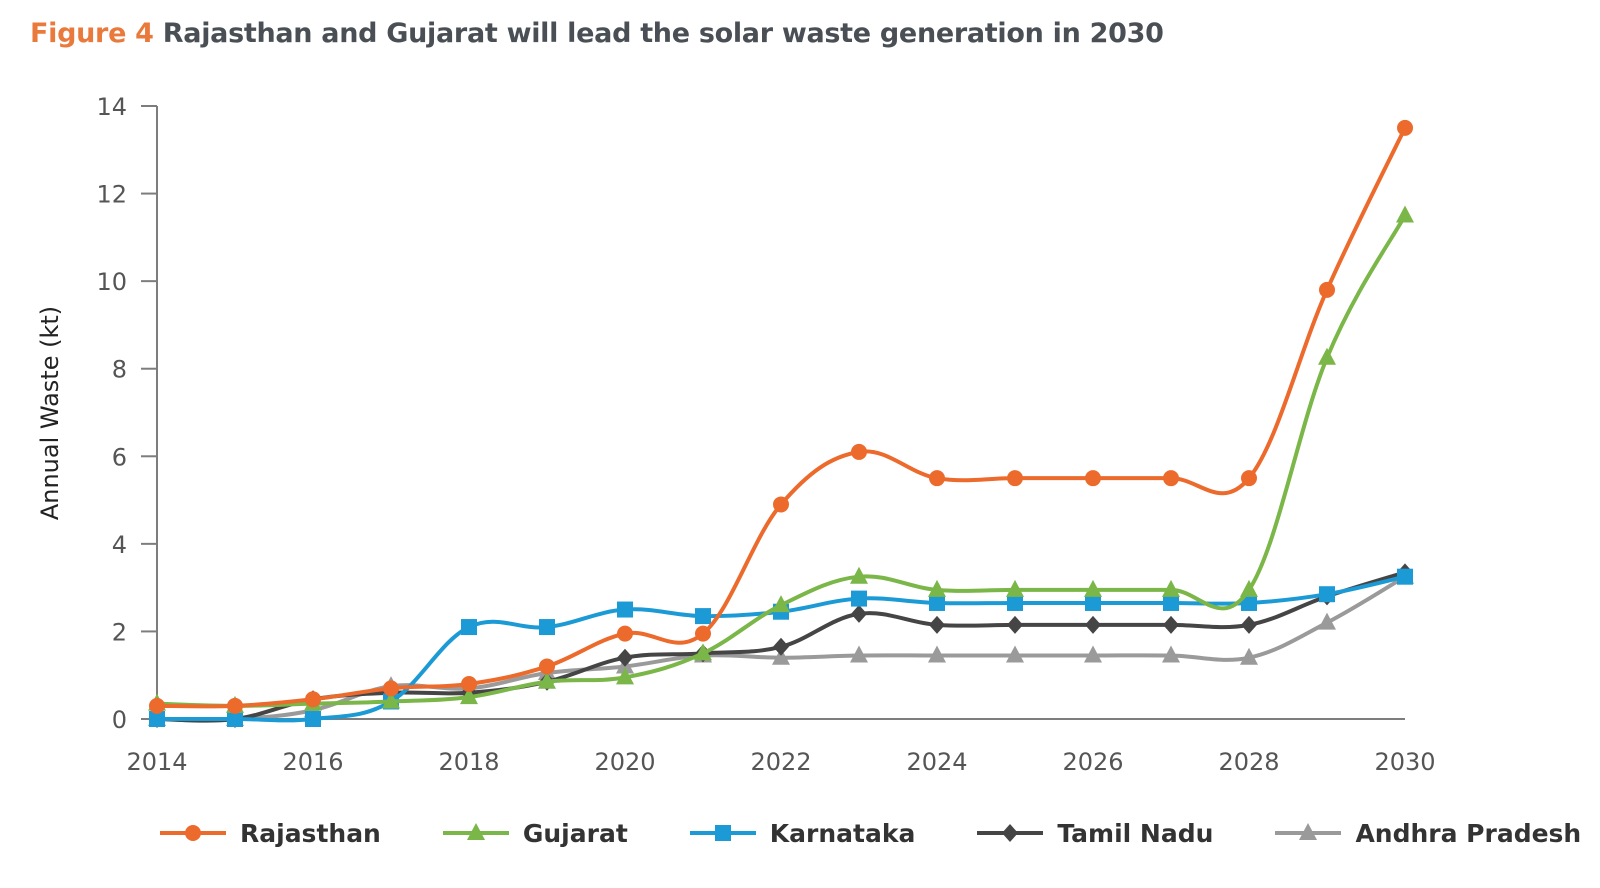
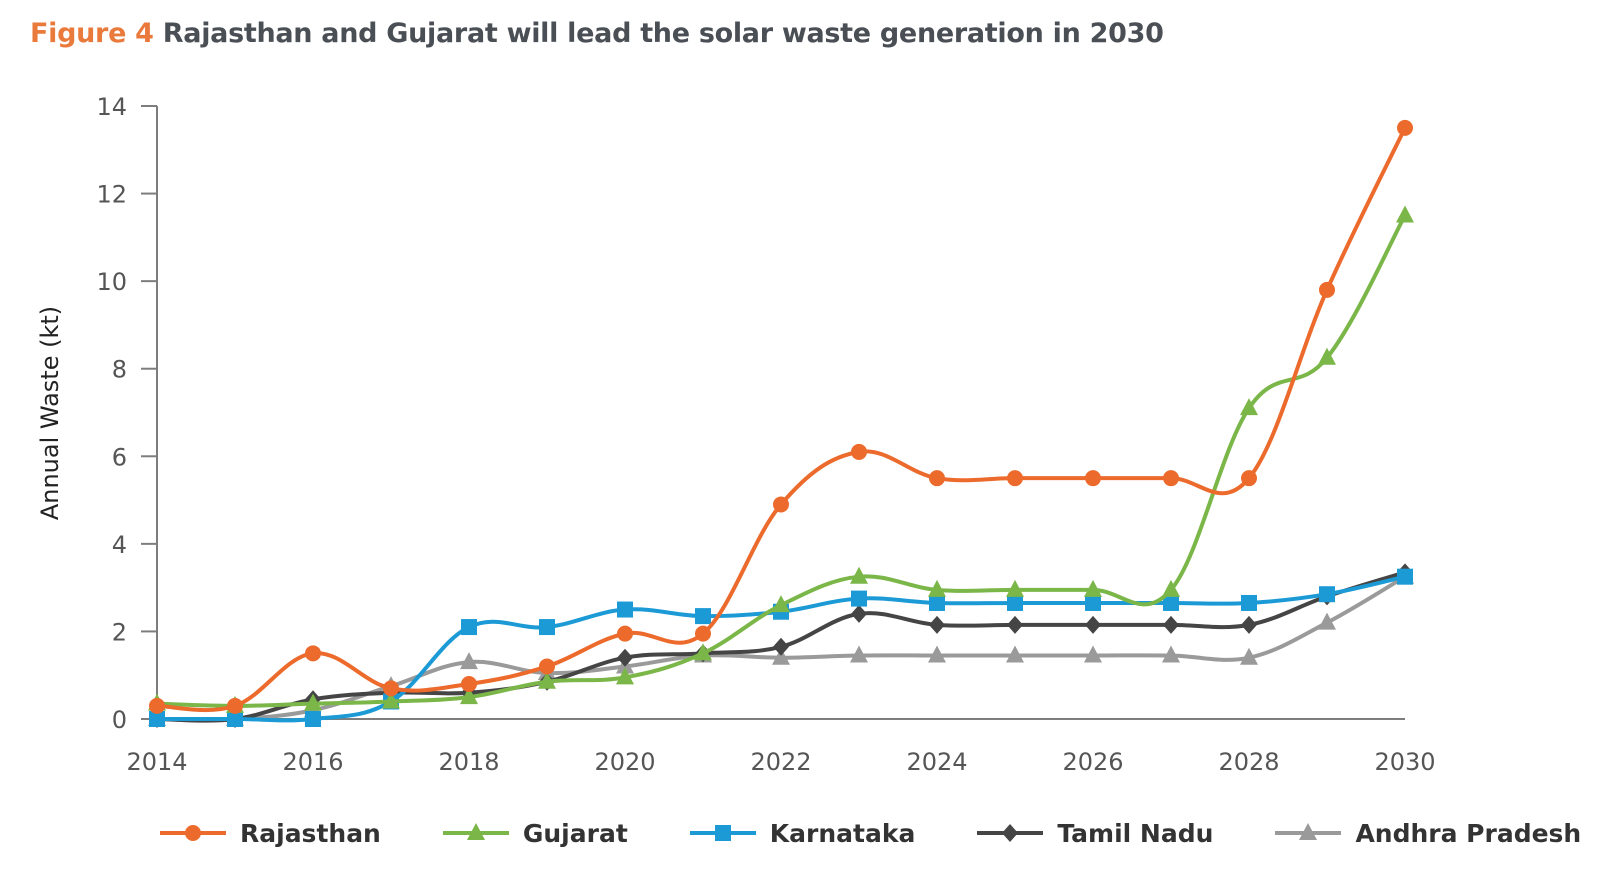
Rajasthan/2016: 0.5 -> 1.5
Andhra Pradesh/2018: 0.7 -> 1.3
Gujarat/2028: 3.0 -> 7.1
